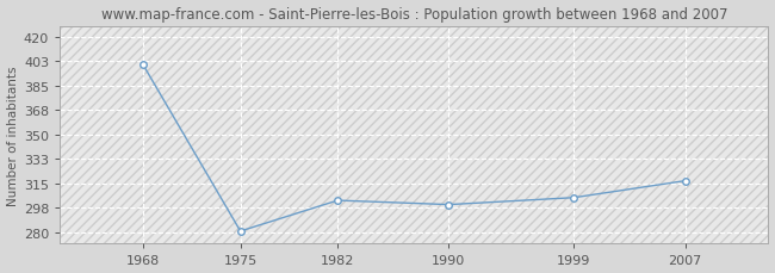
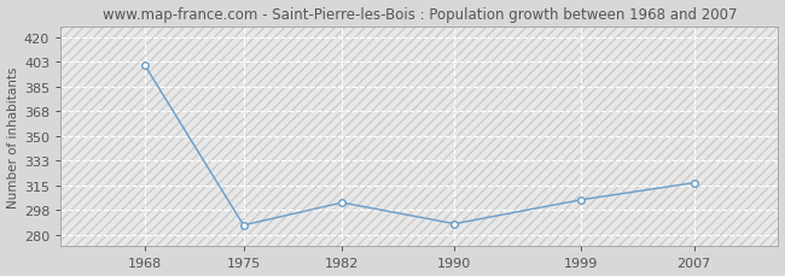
1975: 281 -> 287
1990: 300 -> 288
